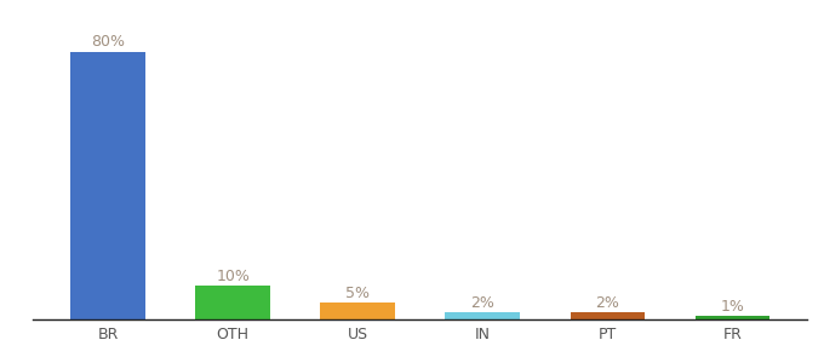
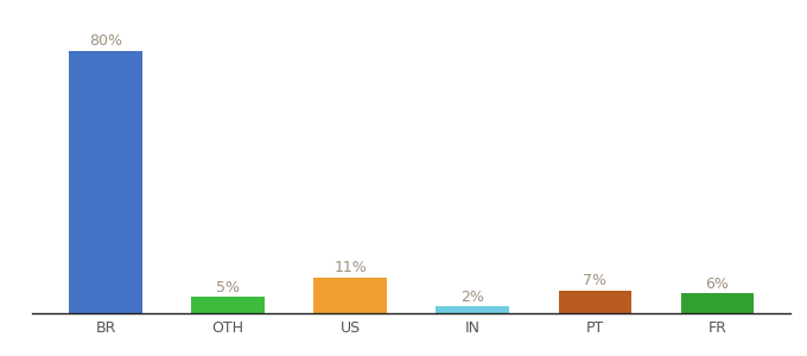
OTH: 10% -> 5%
US: 5% -> 11%
PT: 2% -> 7%
FR: 1% -> 6%
